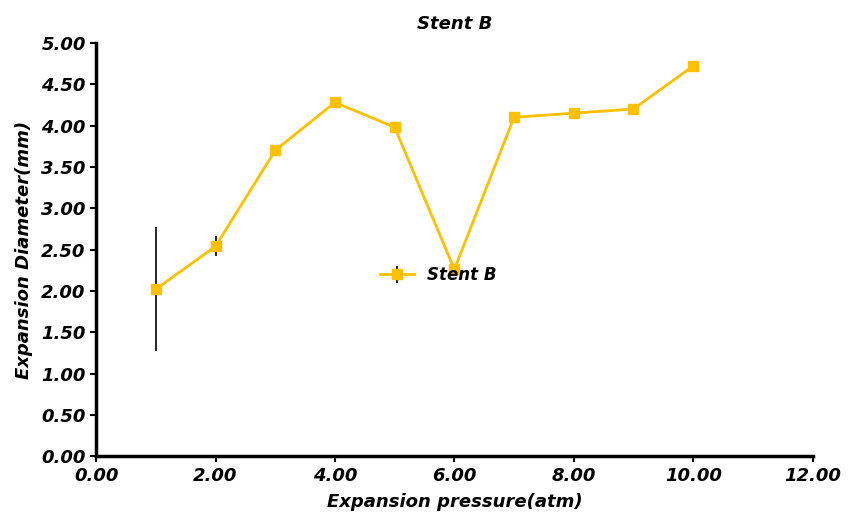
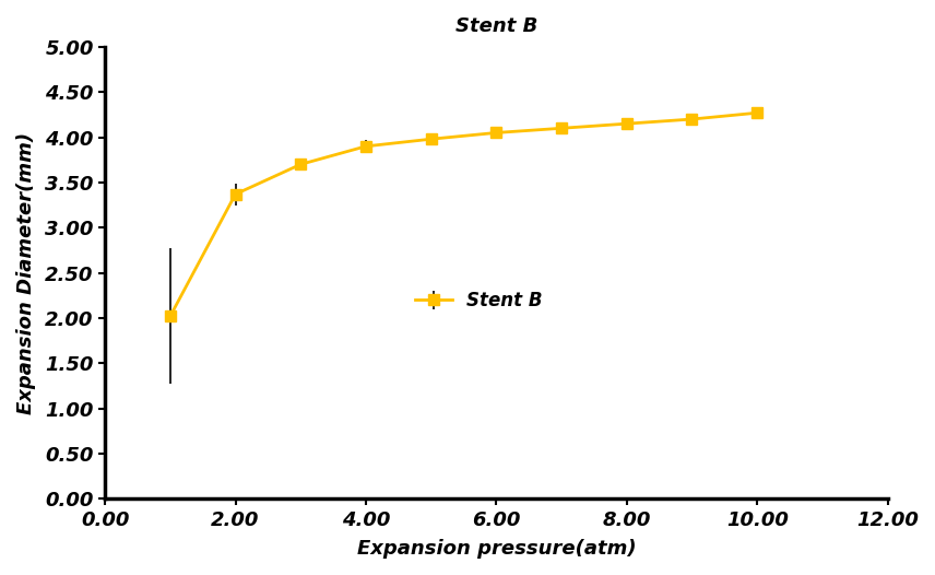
2.00: 2.54 -> 3.37
4.00: 4.28 -> 3.90
6.00: 2.26 -> 4.05
10.00: 4.72 -> 4.27
